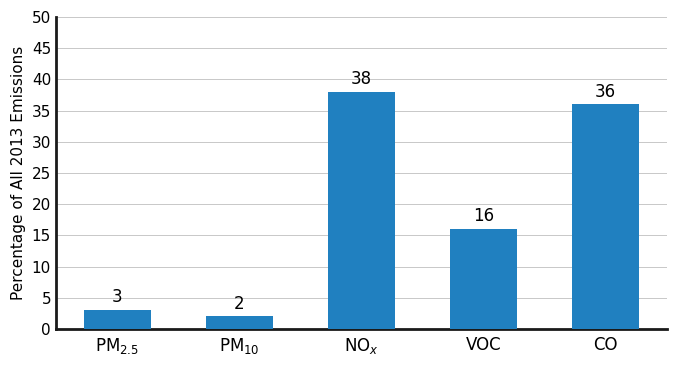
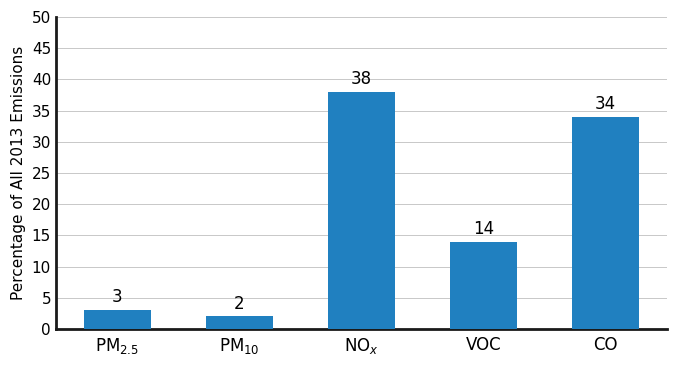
VOC: 16 -> 14
CO: 36 -> 34
